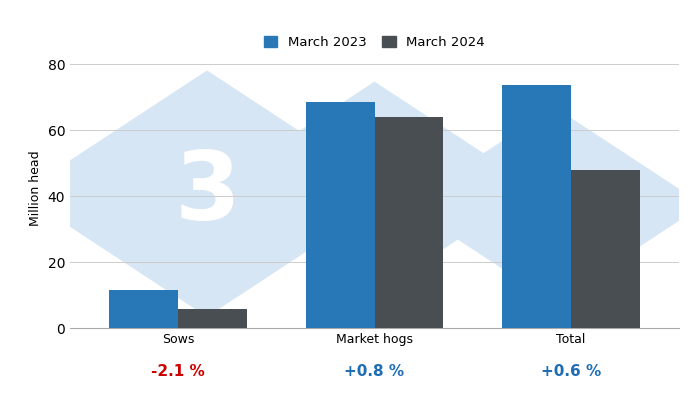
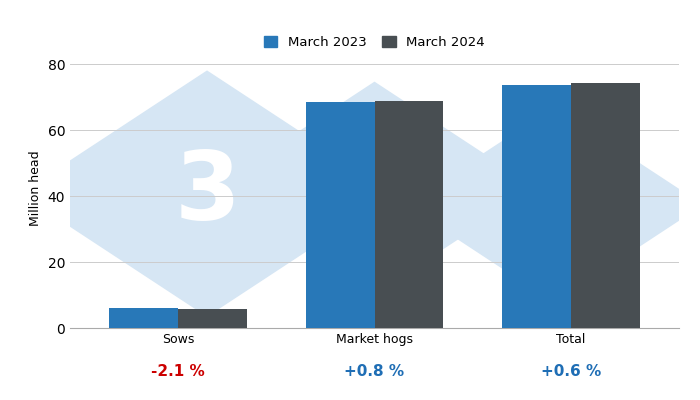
March 2023/Sows: 11.5 -> 6.0
March 2024/Market hogs: 64.0 -> 69.0
March 2024/Total: 48.0 -> 74.3
